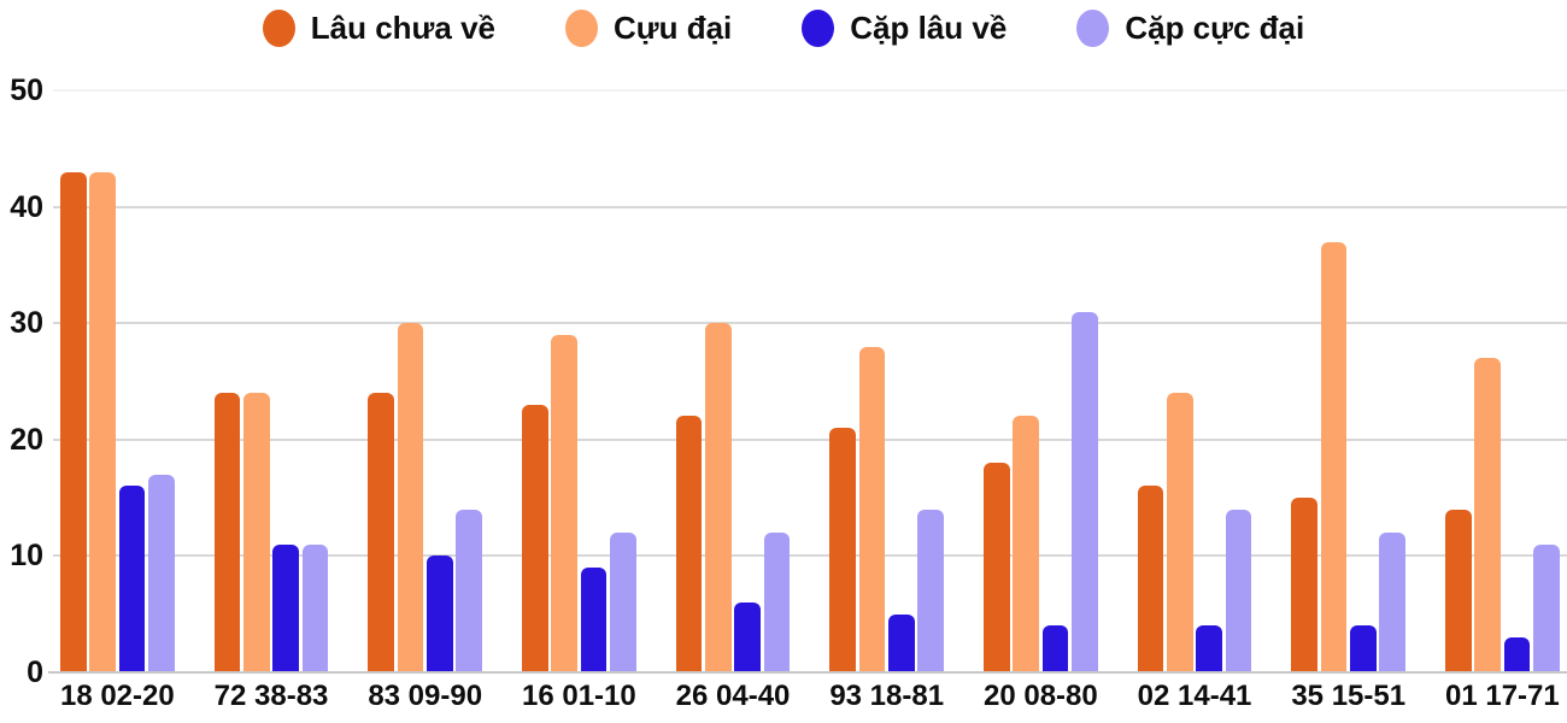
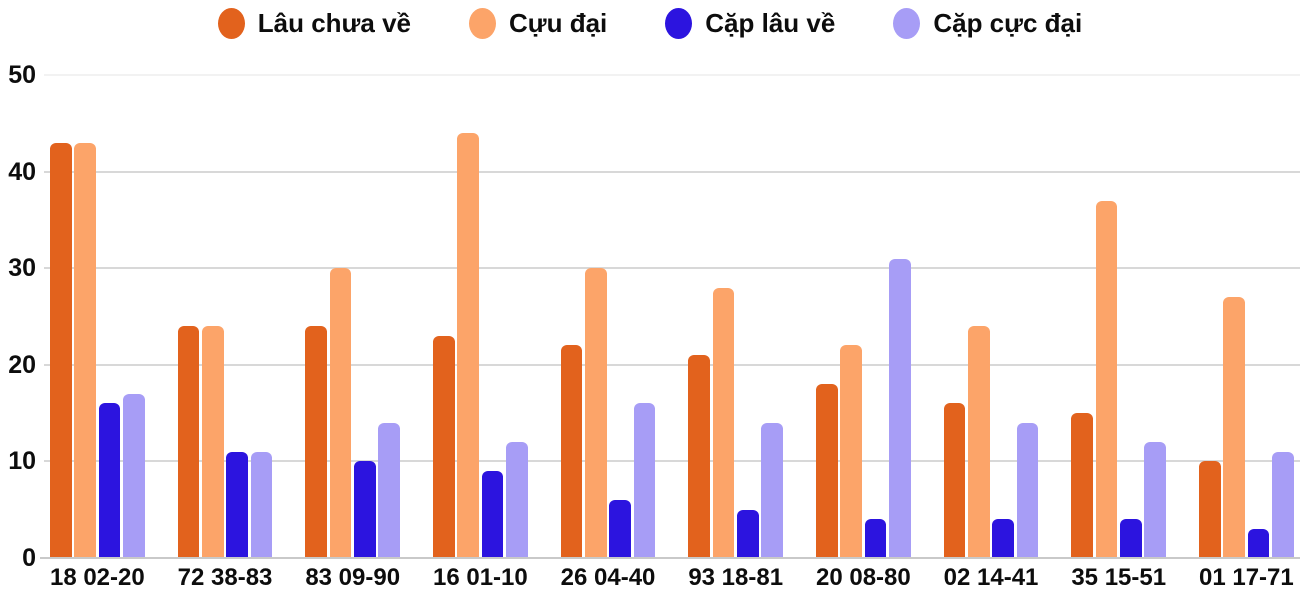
Cựu đại/16 01-10: 29 -> 44
Cặp cực đại/26 04-40: 12 -> 16
Lâu chưa về/01 17-71: 14 -> 10
